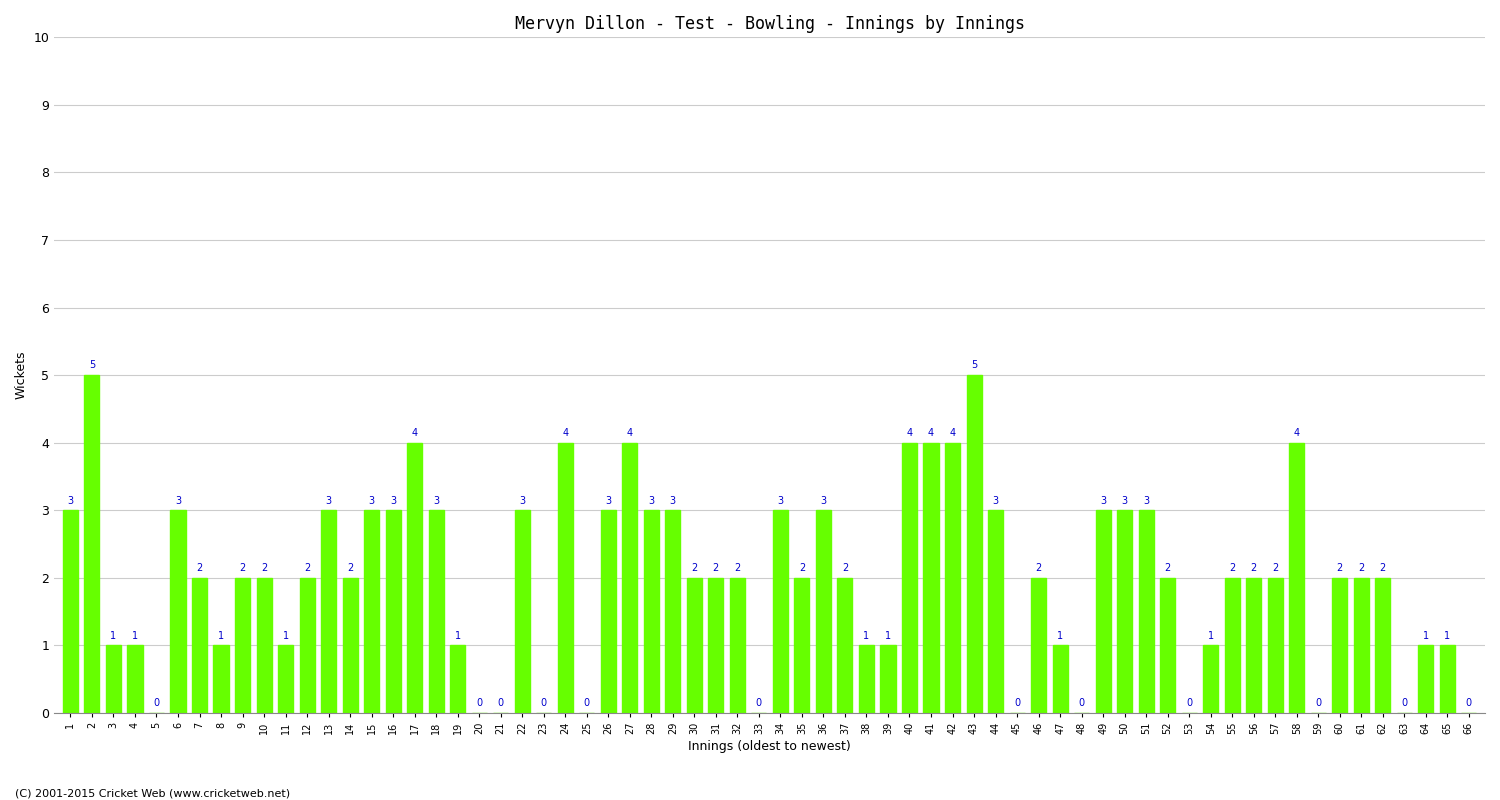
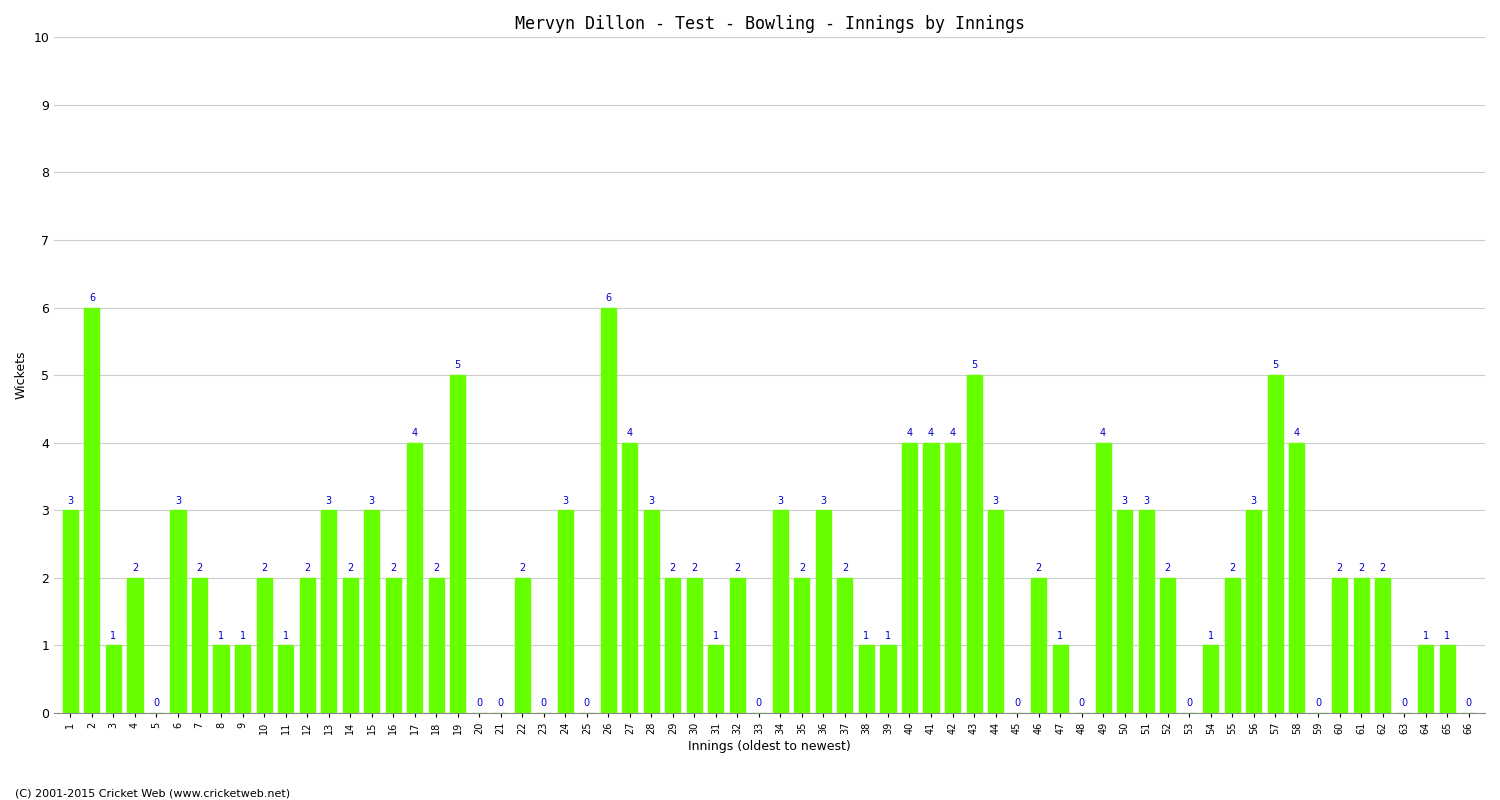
2: 5 -> 6
4: 1 -> 2
9: 2 -> 1
16: 3 -> 2
18: 3 -> 2
19: 1 -> 5
22: 3 -> 2
24: 4 -> 3
26: 3 -> 6
29: 3 -> 2
31: 2 -> 1
49: 3 -> 4
56: 2 -> 3
57: 2 -> 5
